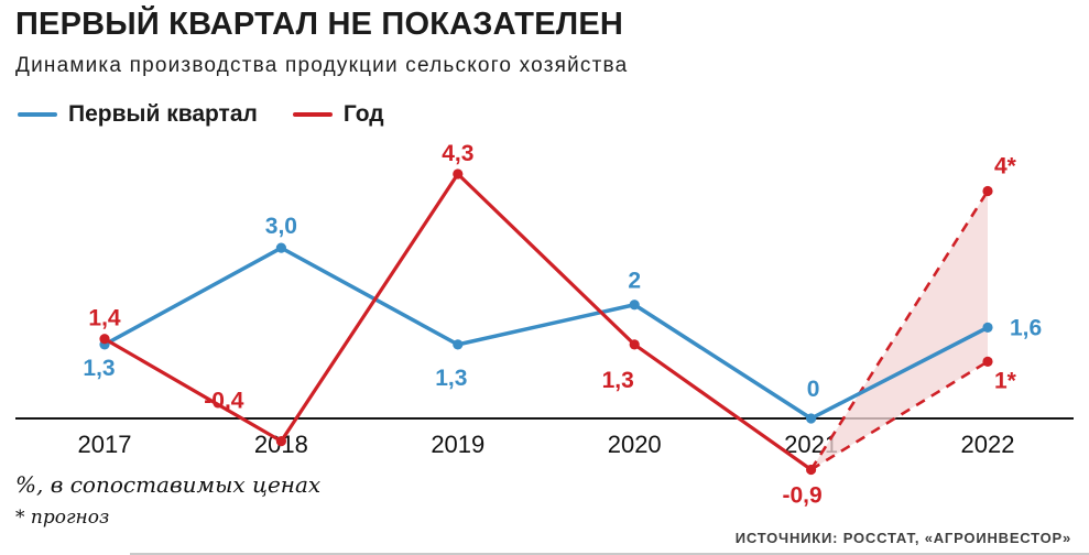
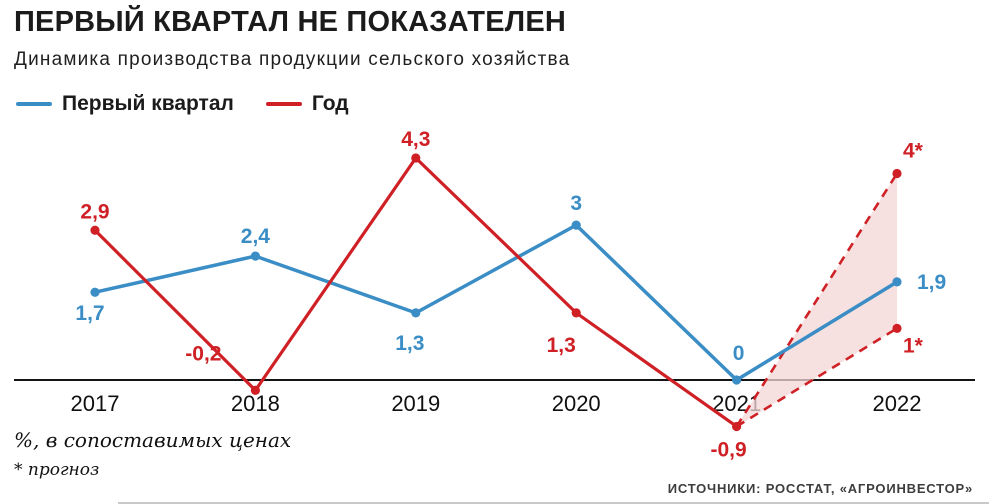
Первый квартал/2017: 1,3 -> 1,7
Год/2017: 1,4 -> 2,9
Первый квартал/2018: 3,0 -> 2,4
Год/2018: -0,4 -> -0,2
Первый квартал/2020: 2 -> 3
Первый квартал/2022: 1,6 -> 1,9
